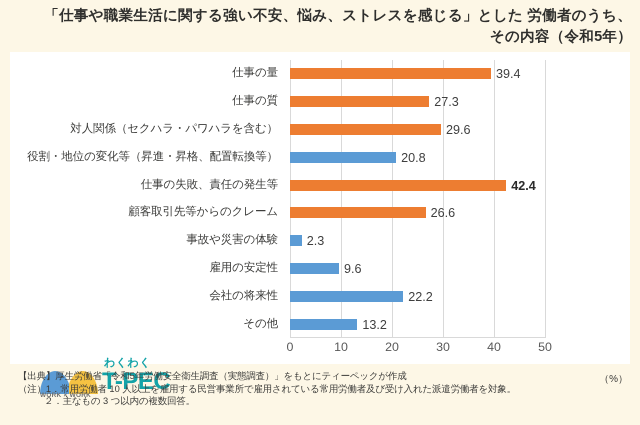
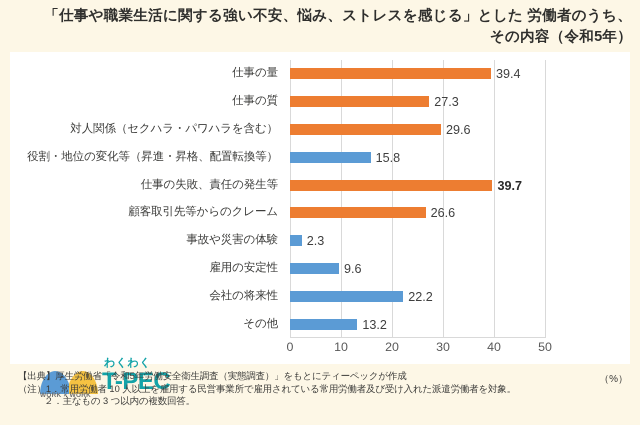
役割・地位の変化等（昇進・昇格、配置転換等）: 20.8 -> 15.8
仕事の失敗、責任の発生等: 42.4 -> 39.7
